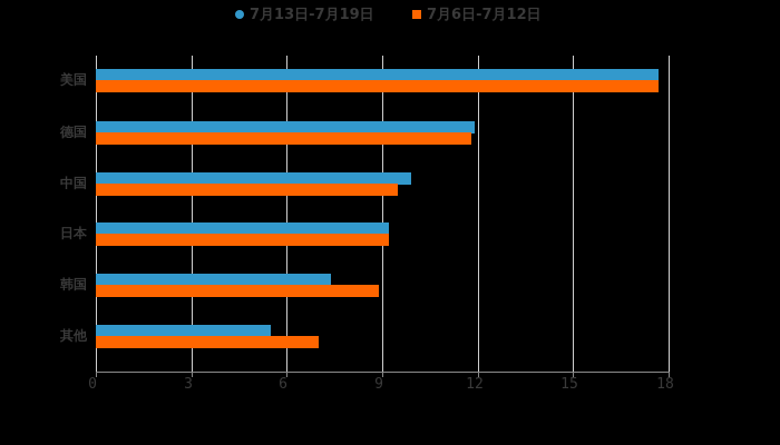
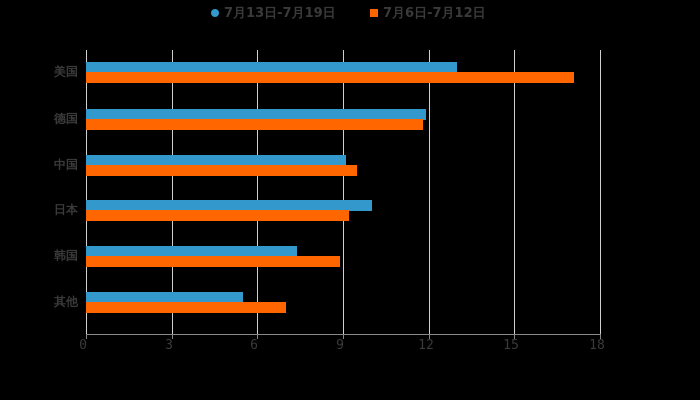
7月13日-7月19日/美国: 17.7 -> 13.0
7月6日-7月12日/美国: 17.7 -> 17.1
7月13日-7月19日/中国: 9.9 -> 9.1
7月13日-7月19日/日本: 9.2 -> 10.0
